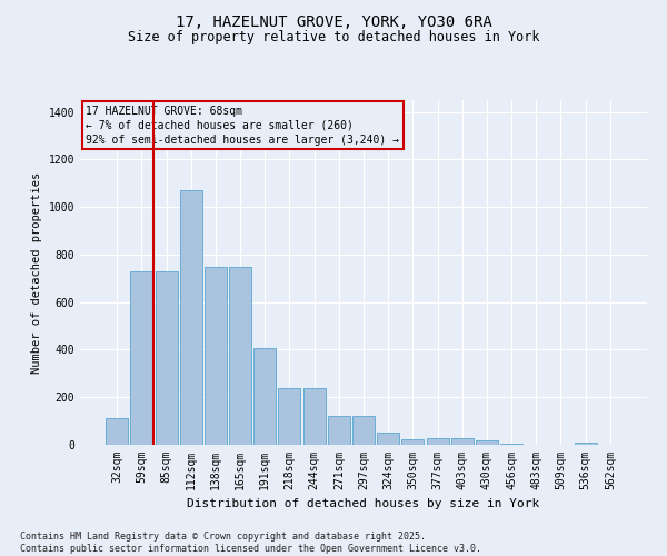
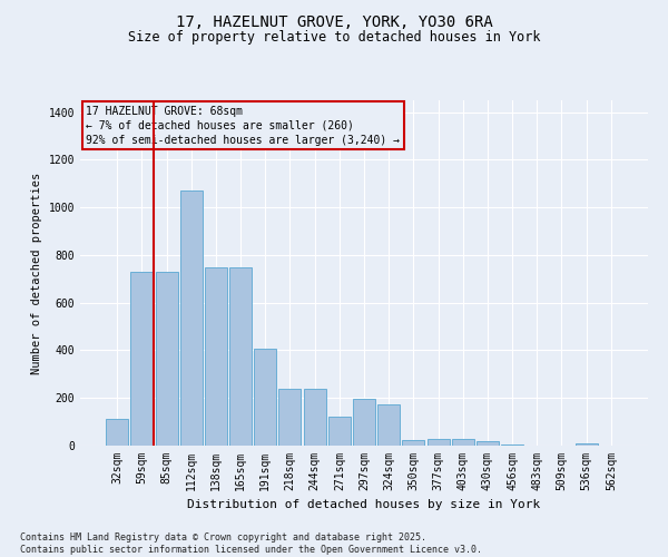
297sqm: 120 -> 195
324sqm: 50 -> 175
